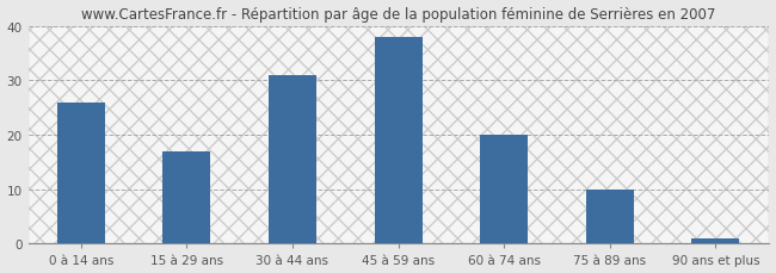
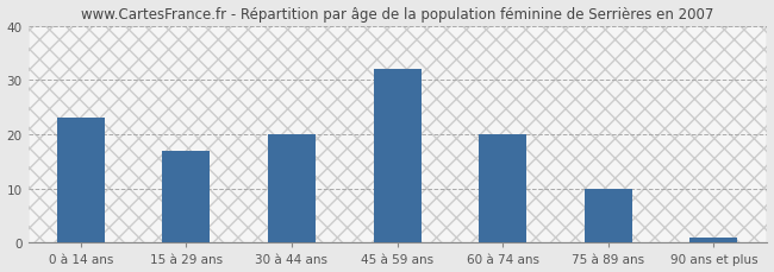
0 à 14 ans: 26 -> 23
30 à 44 ans: 31 -> 20
45 à 59 ans: 38 -> 32
